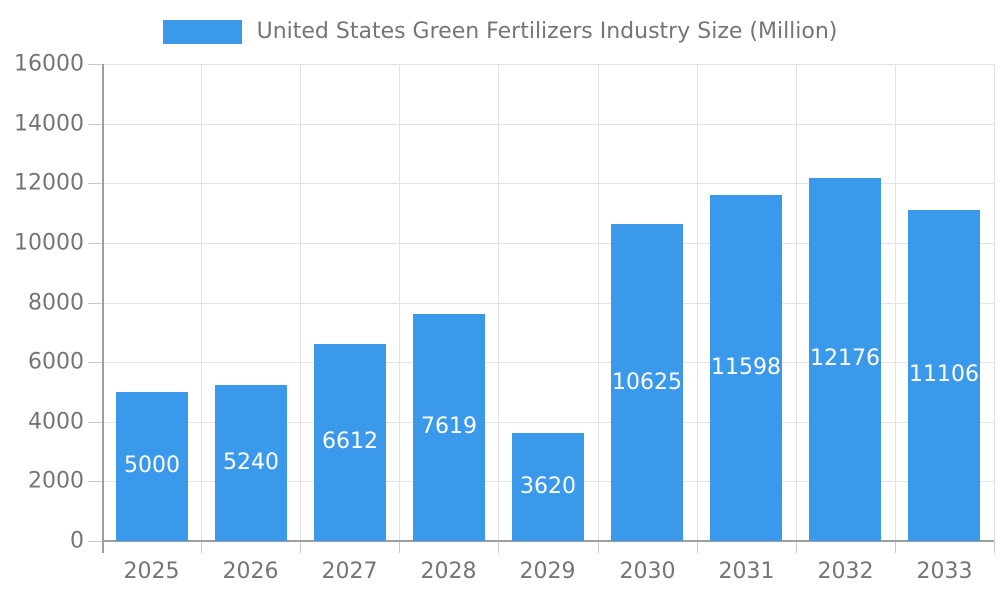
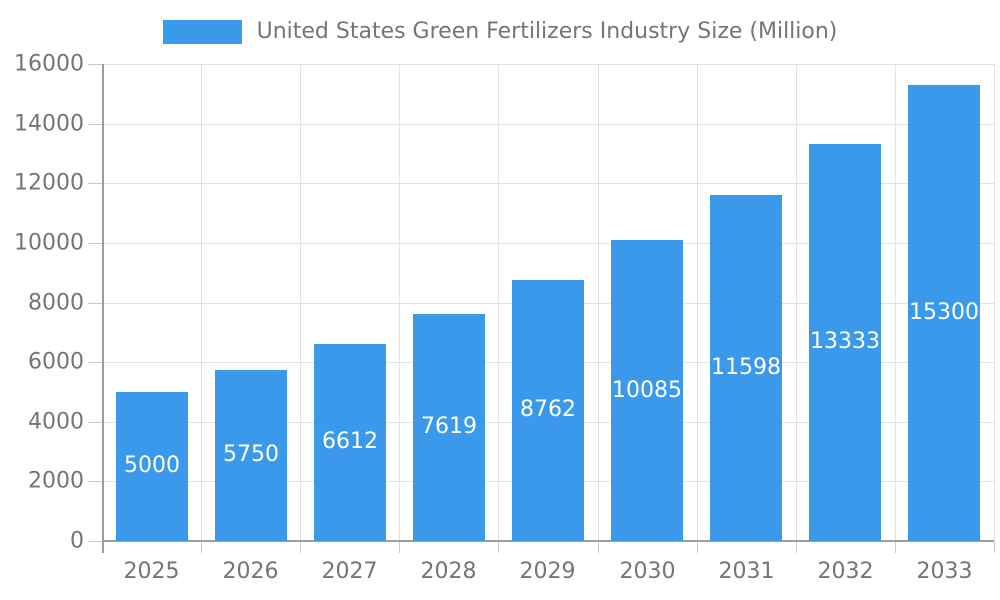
2026: 5240 -> 5750
2029: 3620 -> 8762
2030: 10625 -> 10085
2032: 12176 -> 13333
2033: 11106 -> 15300
